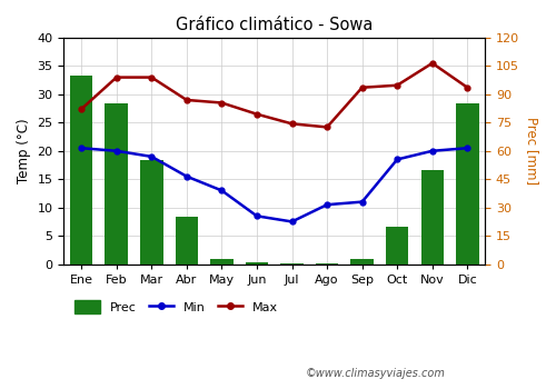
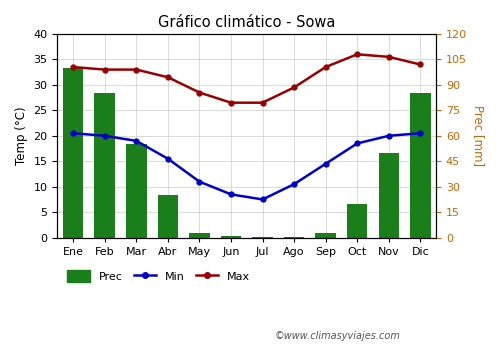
Max/Ene: 27.4 -> 33.5
Max/Abr: 29.0 -> 31.5
Min/May: 13.0 -> 11.0
Max/Jul: 24.8 -> 26.5
Max/Ago: 24.2 -> 29.5
Min/Sep: 11.0 -> 14.5
Max/Sep: 31.2 -> 33.5
Max/Oct: 31.6 -> 36.0
Max/Dic: 31.2 -> 34.0
